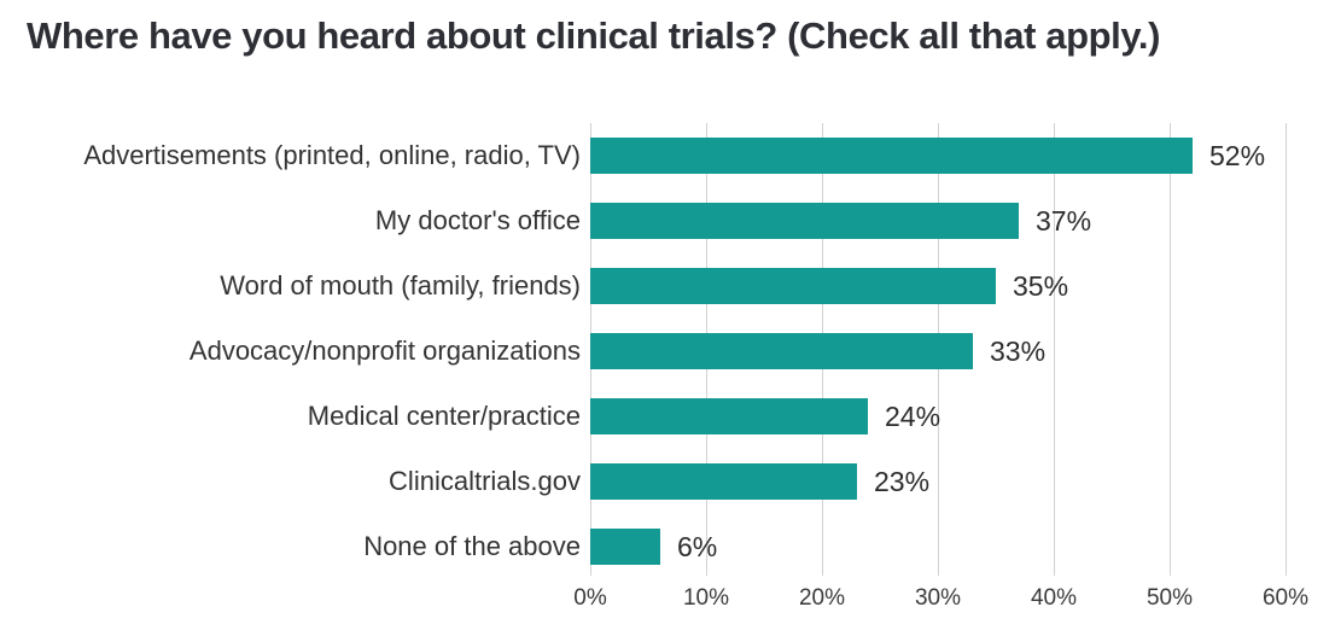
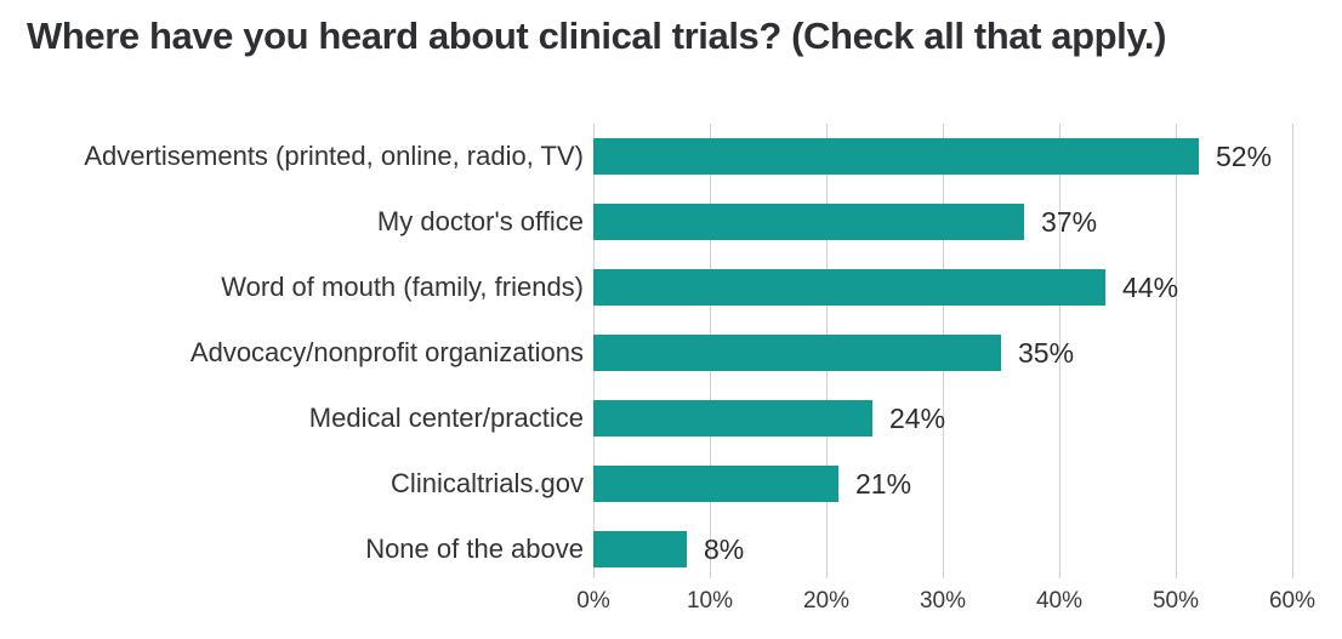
Word of mouth (family, friends): 35% -> 44%
Advocacy/nonprofit organizations: 33% -> 35%
Clinicaltrials.gov: 23% -> 21%
None of the above: 6% -> 8%
